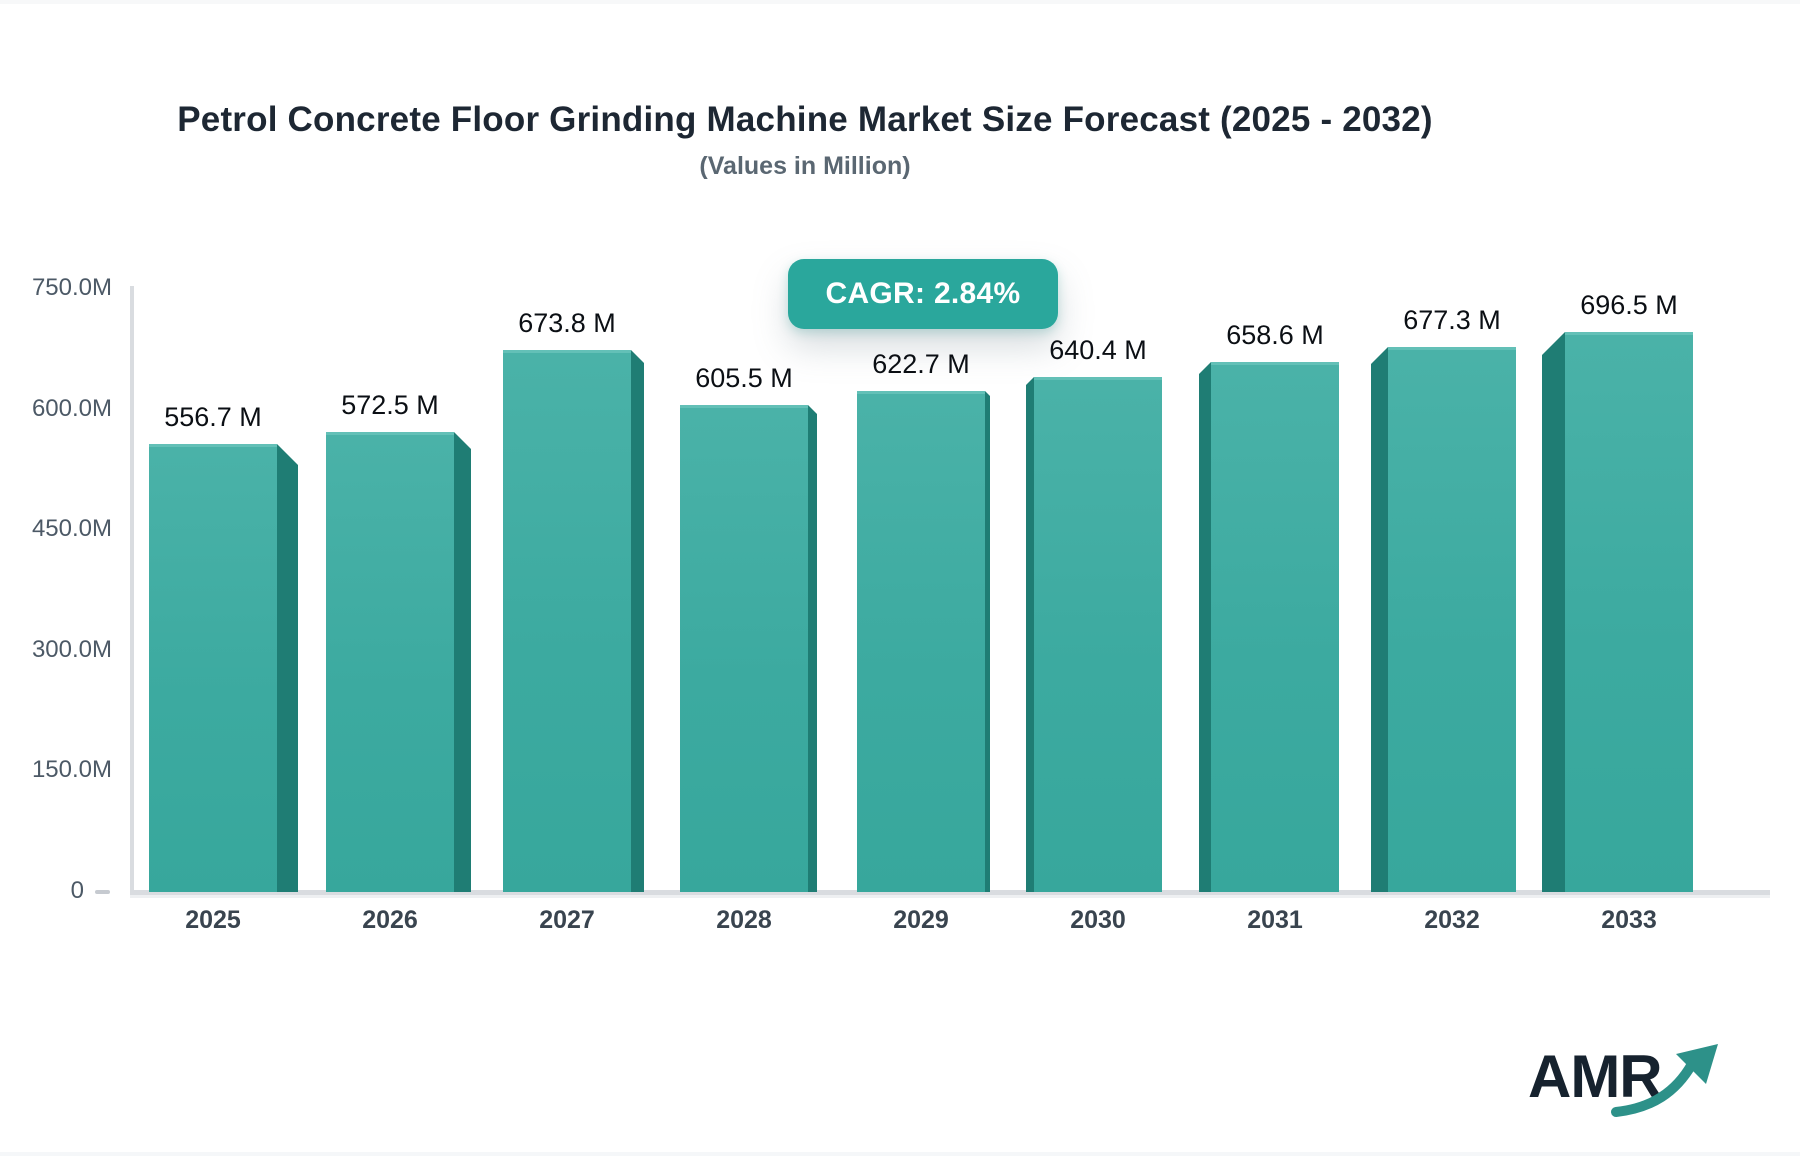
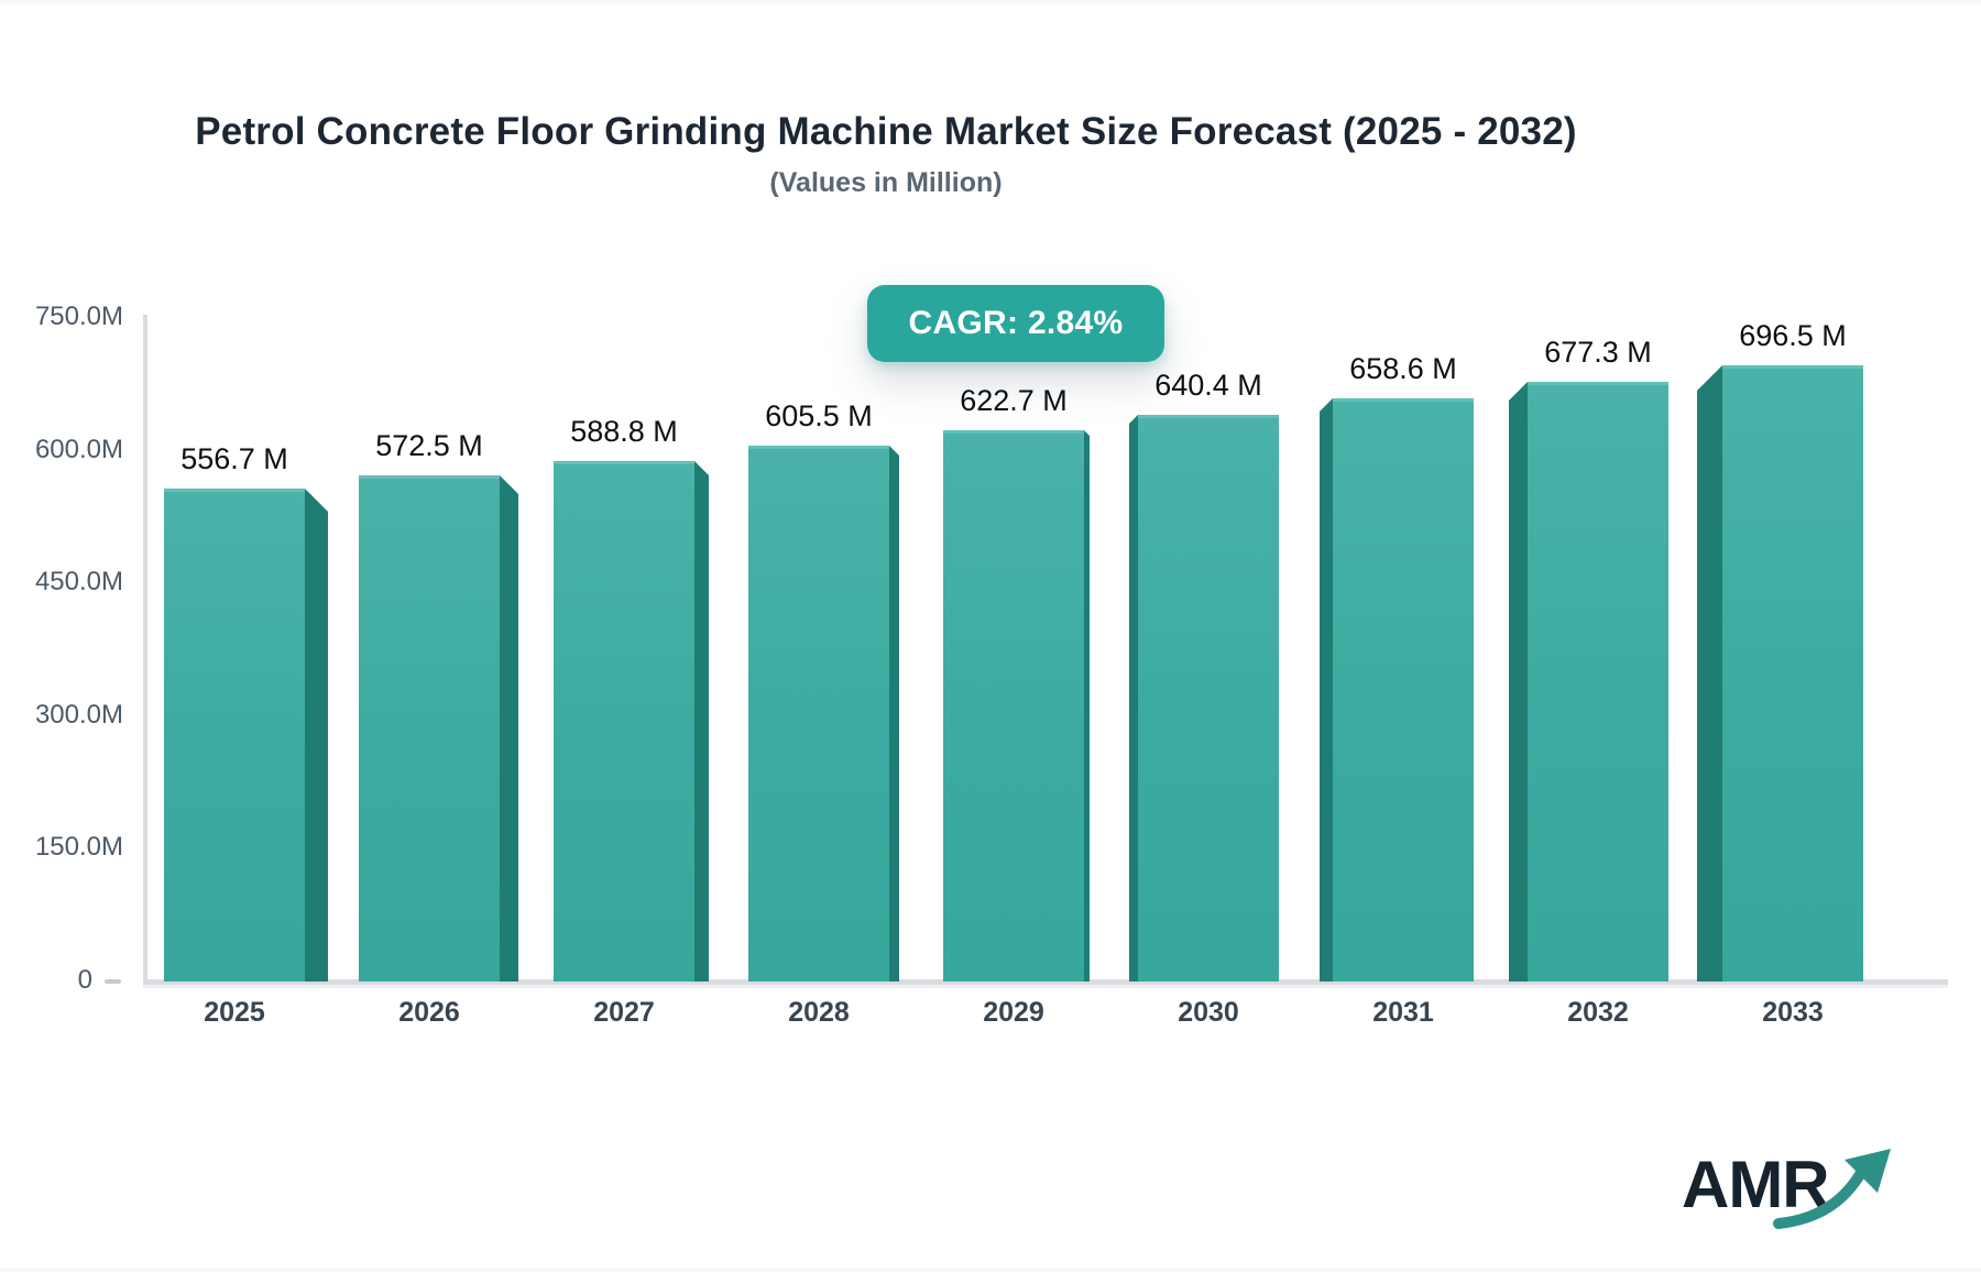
2027: 673.8 -> 588.8
